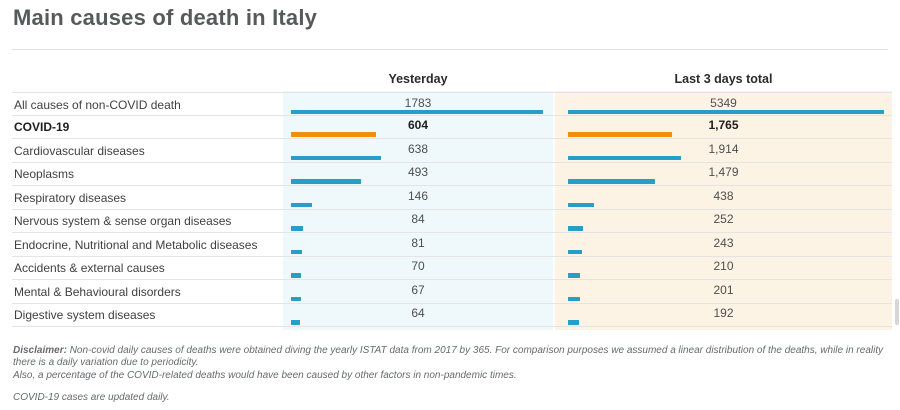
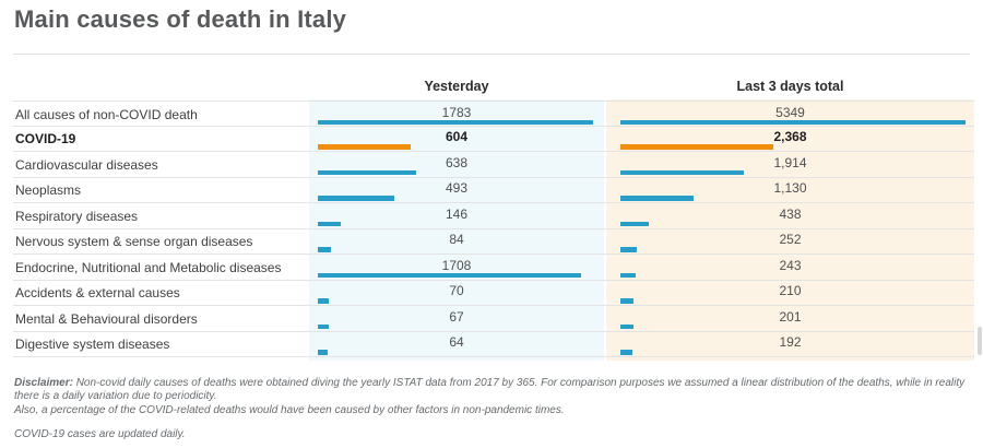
Last 3 days total/COVID-19: 1,765 -> 2,368
Last 3 days total/Neoplasms: 1,479 -> 1,130
Yesterday/Endocrine, Nutritional and Metabolic diseases: 81 -> 1708
